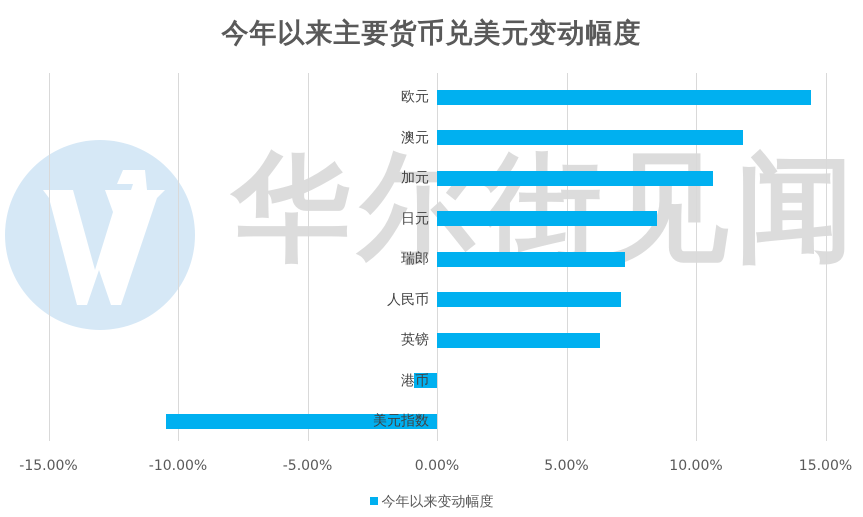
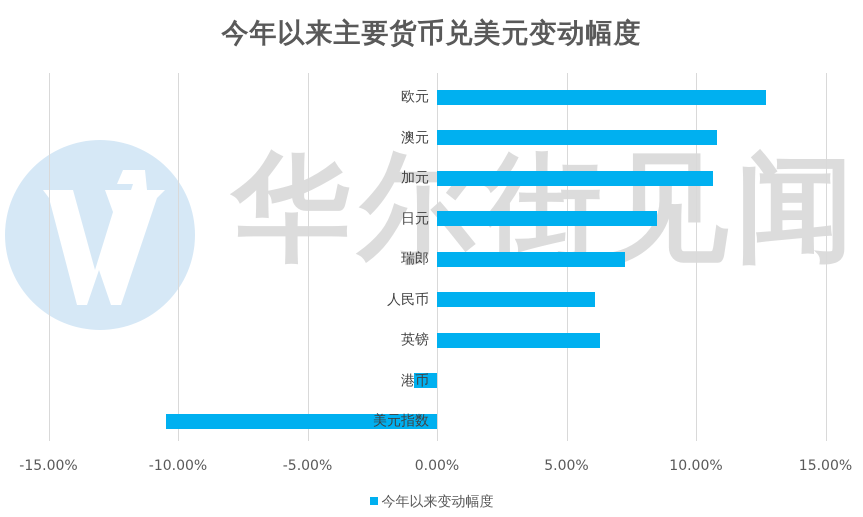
欧元: 14.4% -> 12.7%
澳元: 11.8% -> 10.8%
人民币: 7.1% -> 6.1%
